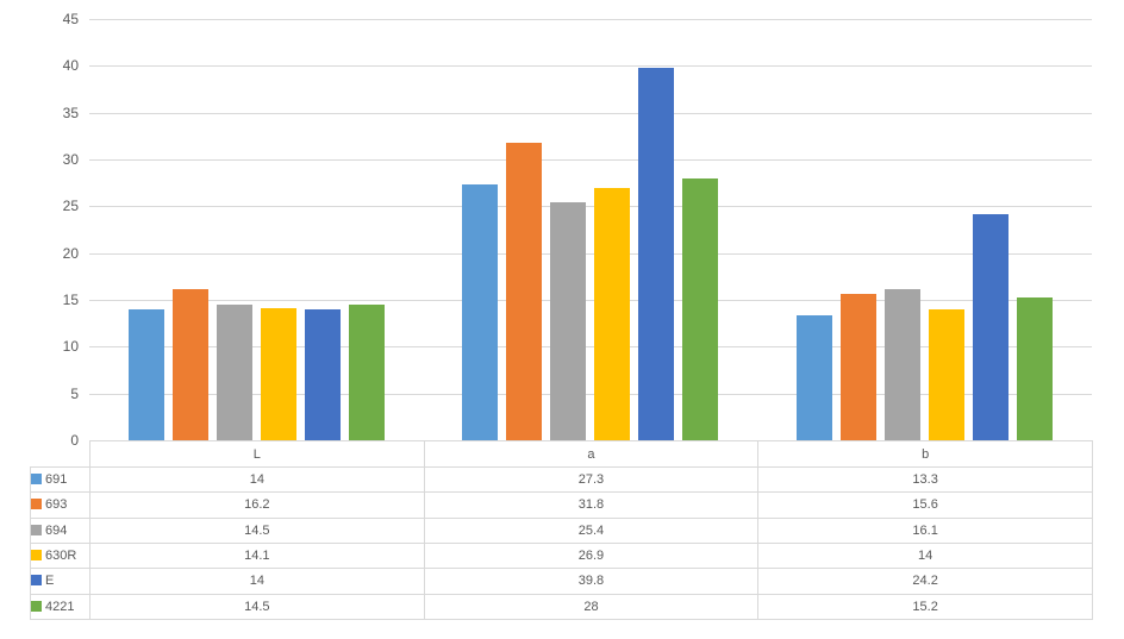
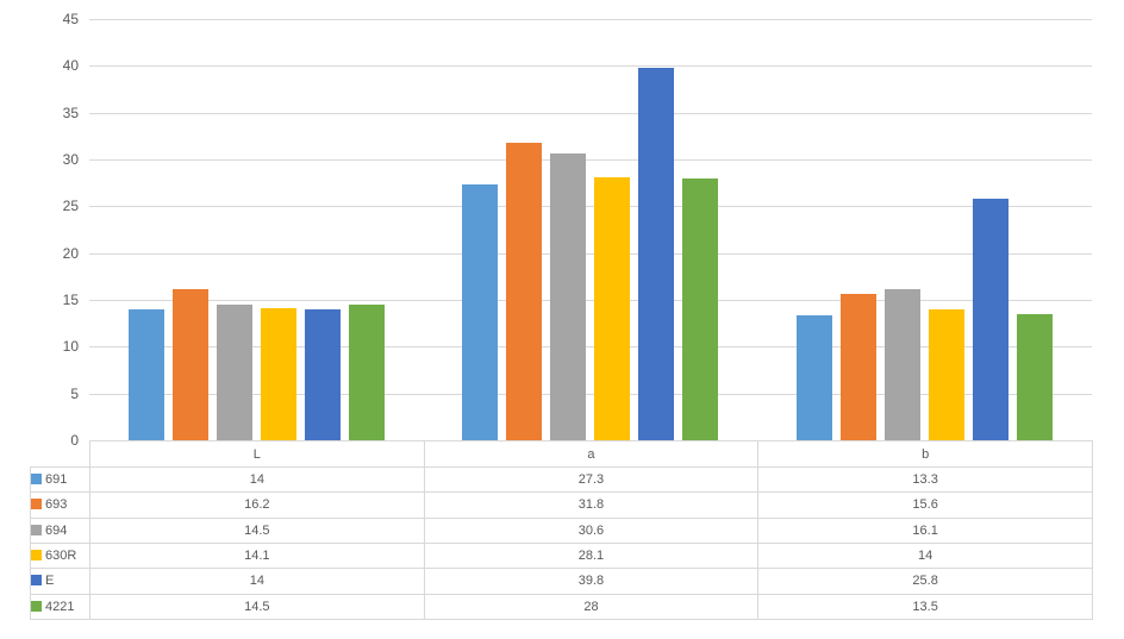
694/a: 25.4 -> 30.6
630R/a: 26.9 -> 28.1
E/b: 24.2 -> 25.8
4221/b: 15.2 -> 13.5
